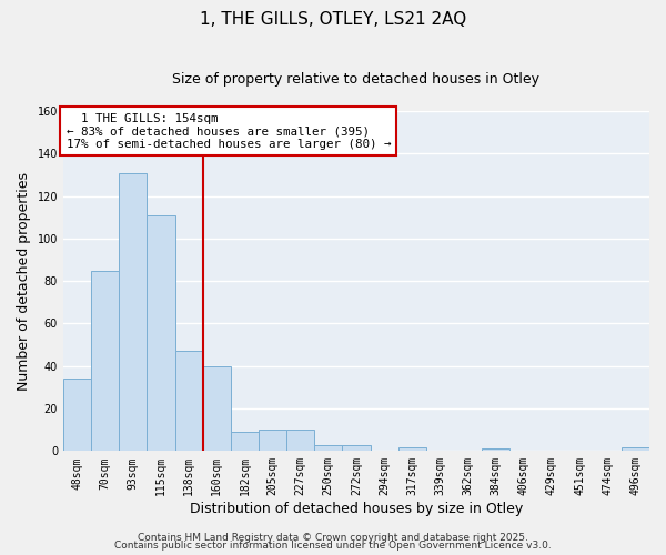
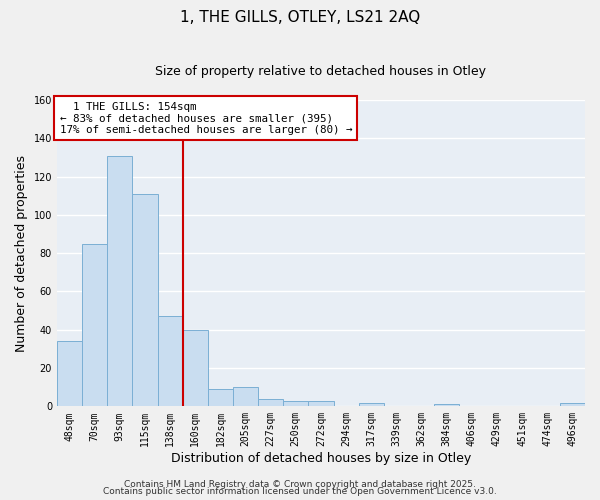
227sqm: 10 -> 4
